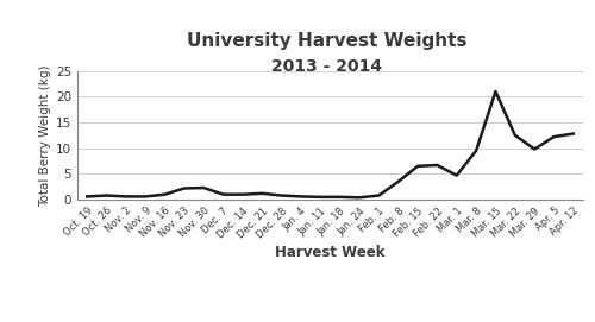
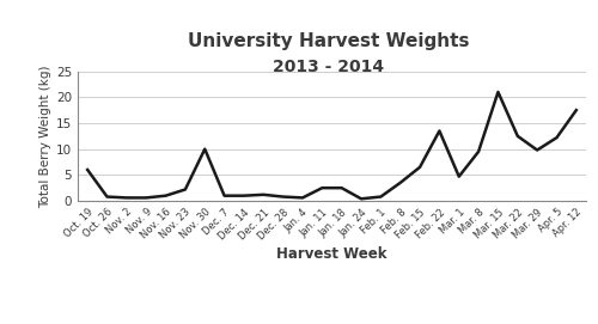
Oct. 19: 0.6 -> 6.0
Nov. 30: 2.3 -> 10.0
Jan. 11: 0.5 -> 2.5
Jan. 18: 0.5 -> 2.5
Feb. 22: 6.7 -> 13.5
Apr. 12: 12.8 -> 17.5
